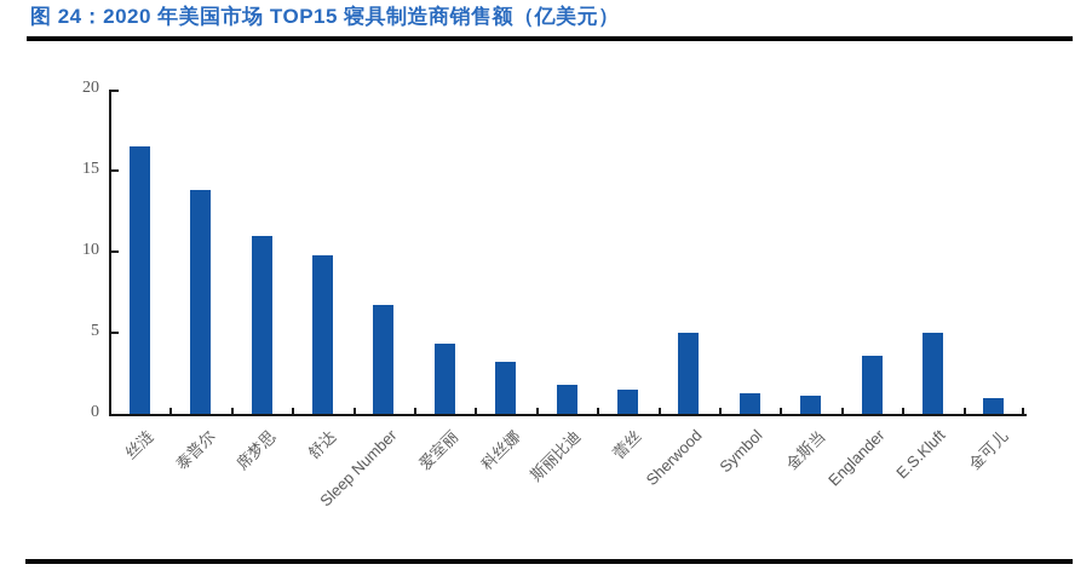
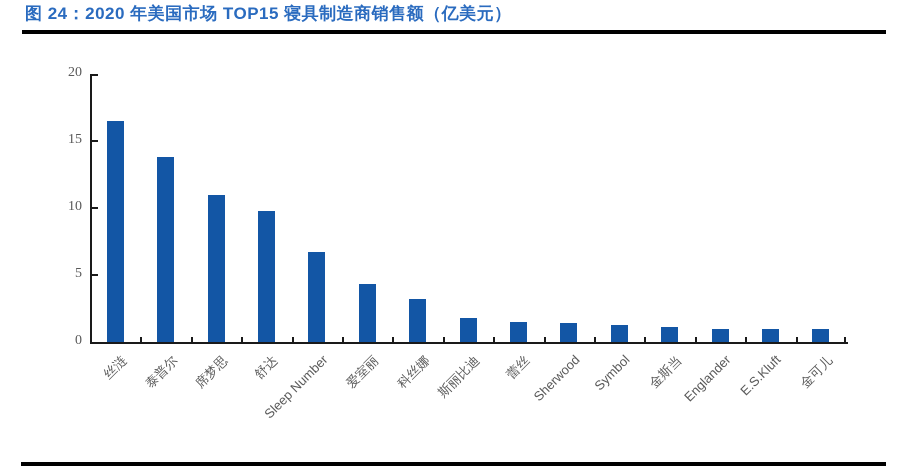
Sherwood: 5.0 -> 1.4
Englander: 3.6 -> 1.0
E.S.Kluft: 5.0 -> 1.0
